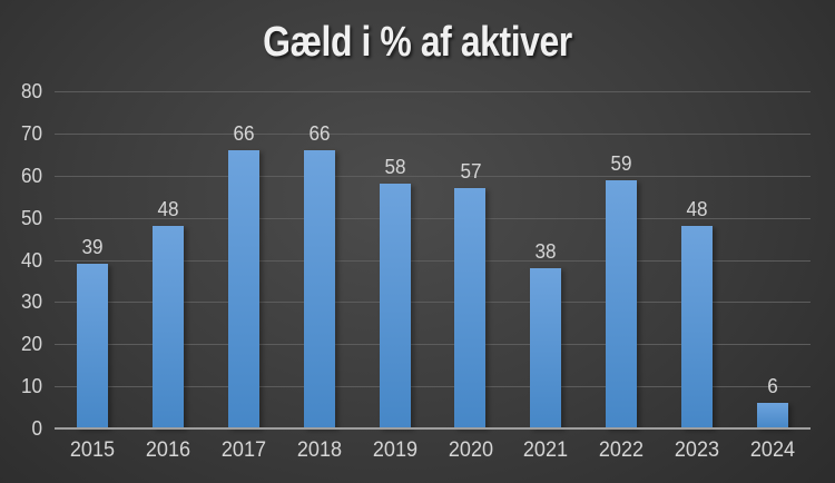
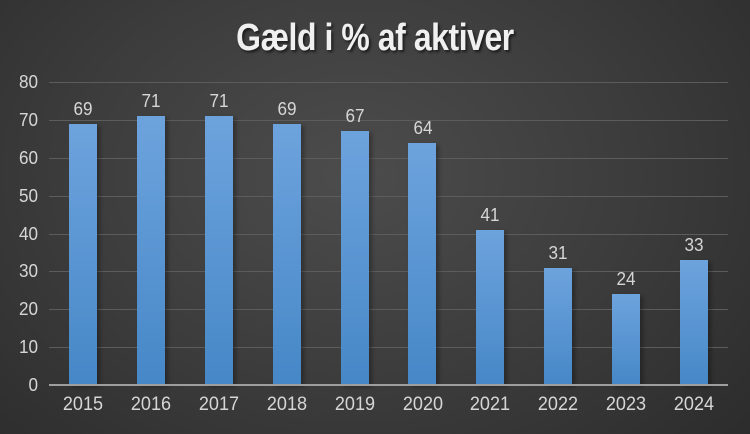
2015: 39 -> 69
2016: 48 -> 71
2017: 66 -> 71
2018: 66 -> 69
2019: 58 -> 67
2020: 57 -> 64
2021: 38 -> 41
2022: 59 -> 31
2023: 48 -> 24
2024: 6 -> 33
